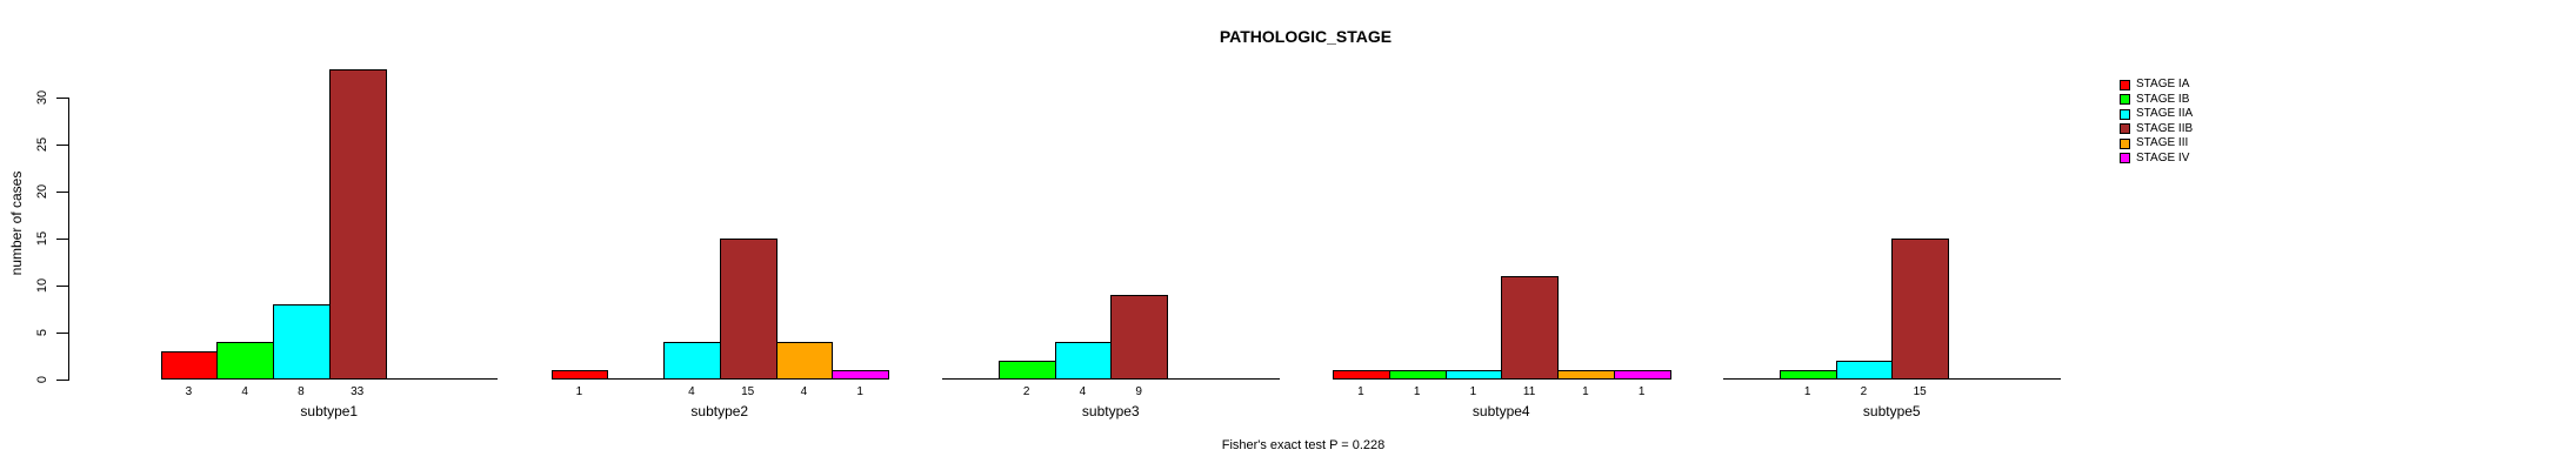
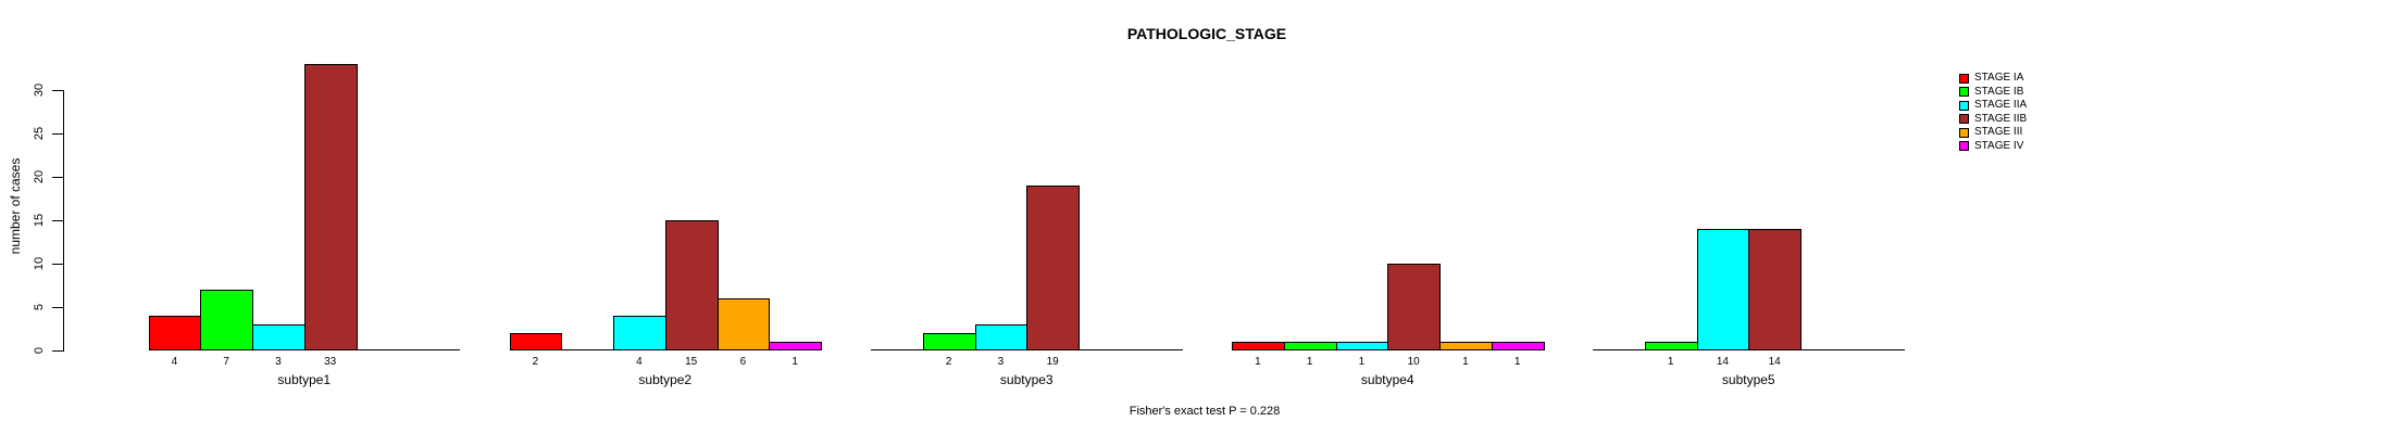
STAGE IA/subtype1: 3 -> 4
STAGE IB/subtype1: 4 -> 7
STAGE IIA/subtype1: 8 -> 3
STAGE IA/subtype2: 1 -> 2
STAGE III/subtype2: 4 -> 6
STAGE IIA/subtype3: 4 -> 3
STAGE IIB/subtype3: 9 -> 19
STAGE IIB/subtype4: 11 -> 10
STAGE IIA/subtype5: 2 -> 14
STAGE IIB/subtype5: 15 -> 14
